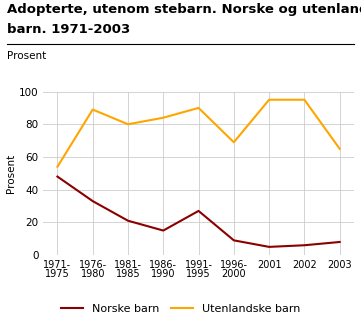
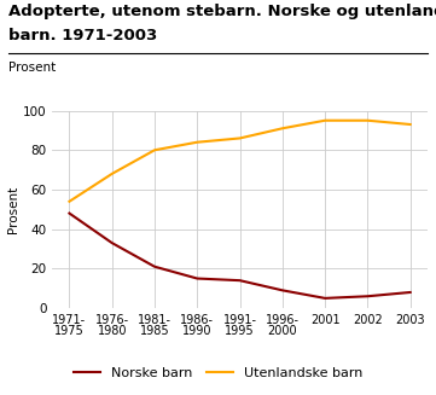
Utenlandske barn/1976- 1980: 89 -> 68
Norske barn/1991- 1995: 27 -> 14
Utenlandske barn/1991- 1995: 90 -> 86
Utenlandske barn/1996- 2000: 69 -> 91
Utenlandske barn/2003: 65 -> 93
